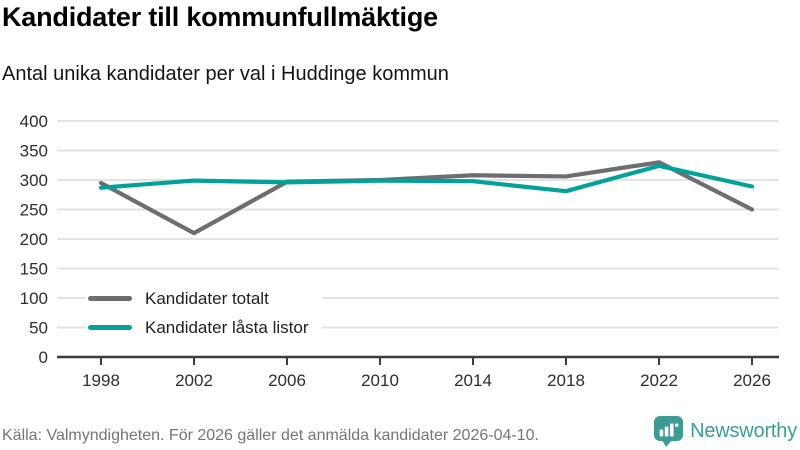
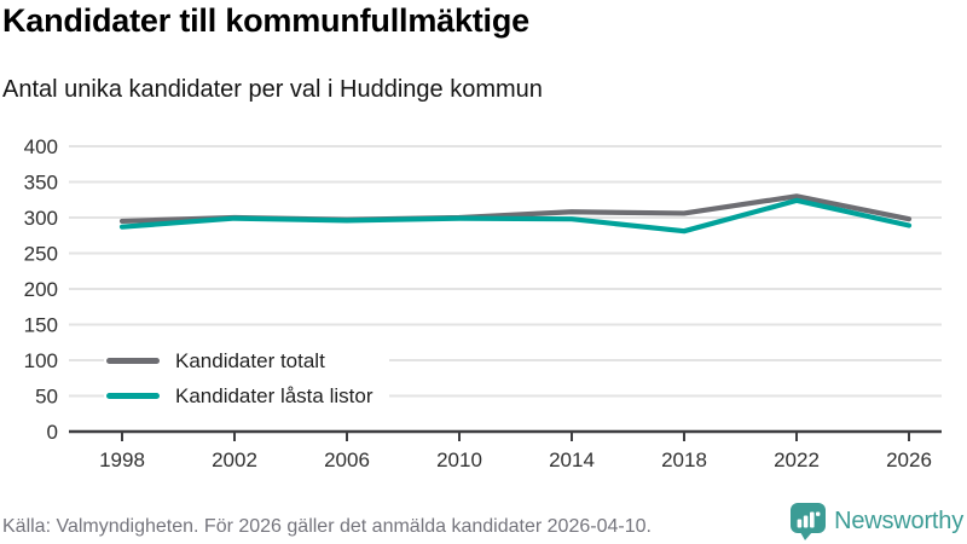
Kandidater totalt/2002: 210 -> 300
Kandidater totalt/2026: 250 -> 300
